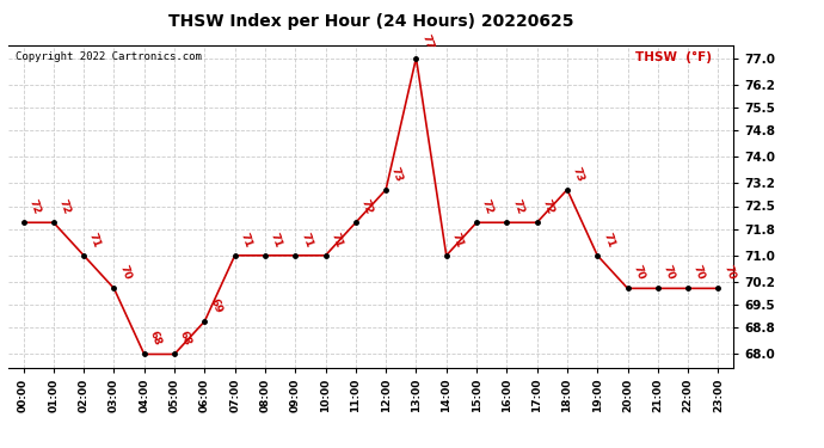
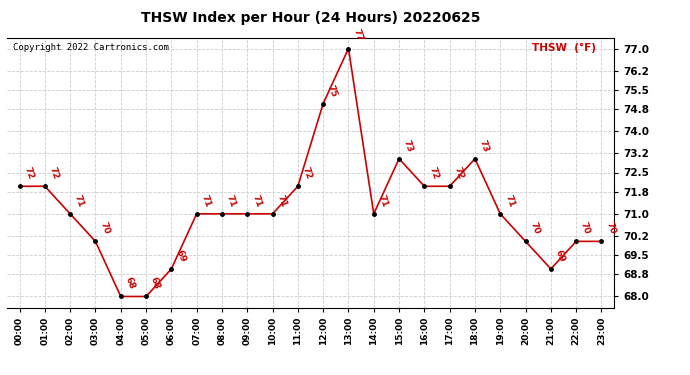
12:00: 73 -> 75
15:00: 72 -> 73
21:00: 70 -> 69
